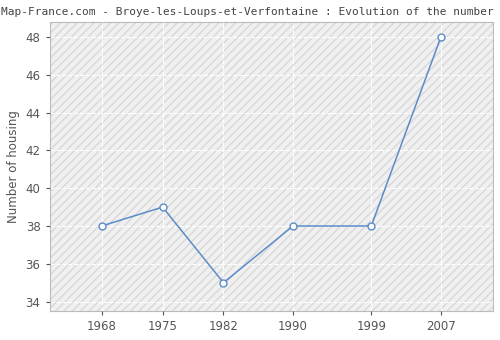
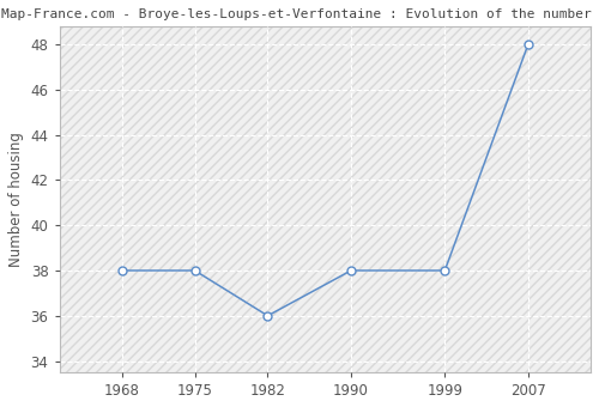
1975: 39 -> 38
1982: 35 -> 36
